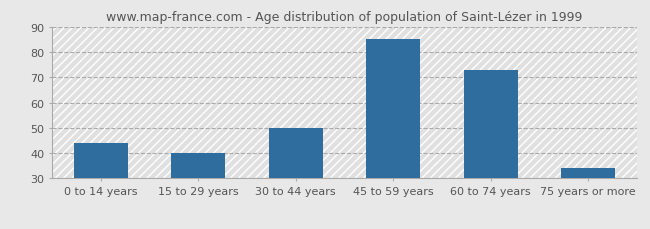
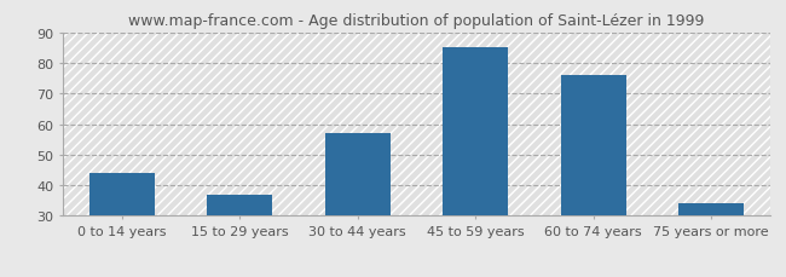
15 to 29 years: 40 -> 37
30 to 44 years: 50 -> 57
60 to 74 years: 73 -> 76
